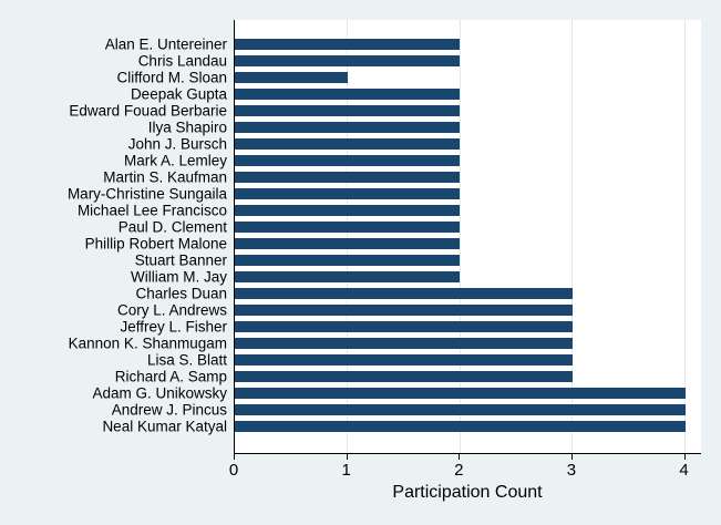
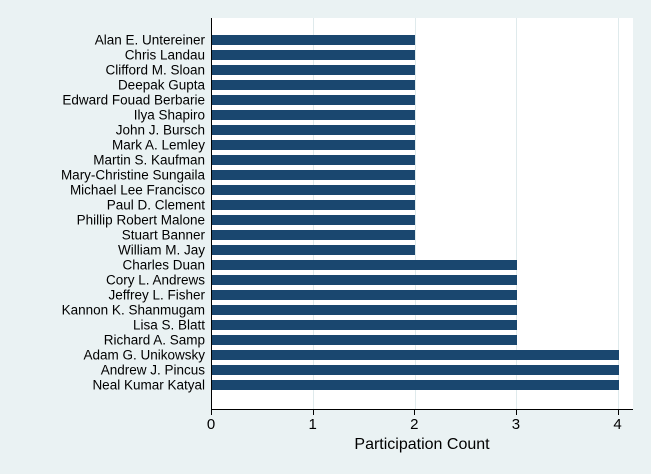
Clifford M. Sloan: 1 -> 2
